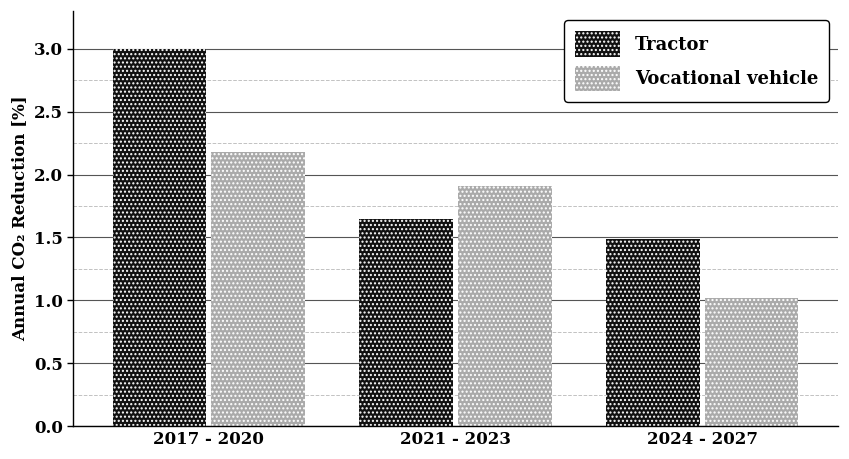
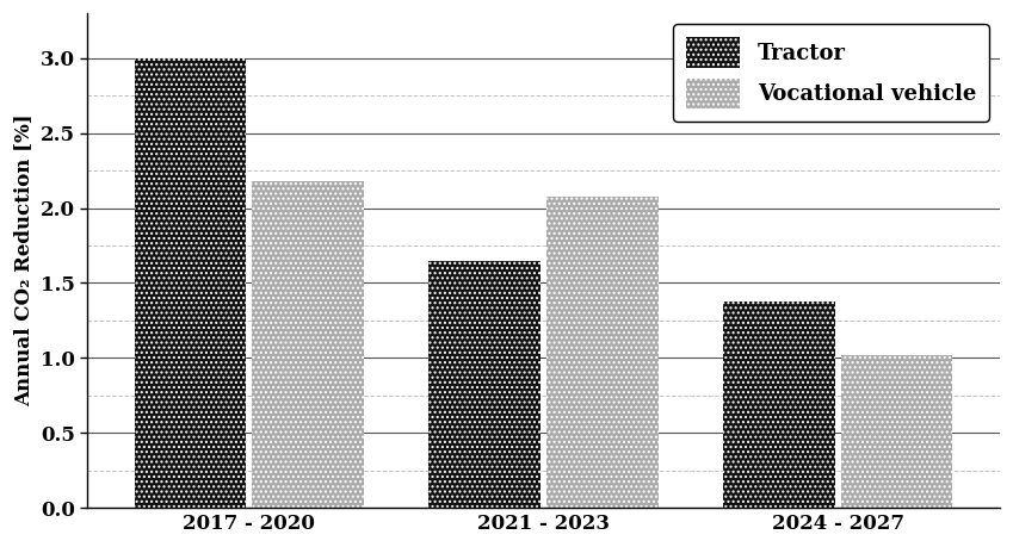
Vocational vehicle/2021 - 2023: 1.91 -> 2.08
Tractor/2024 - 2027: 1.49 -> 1.38
